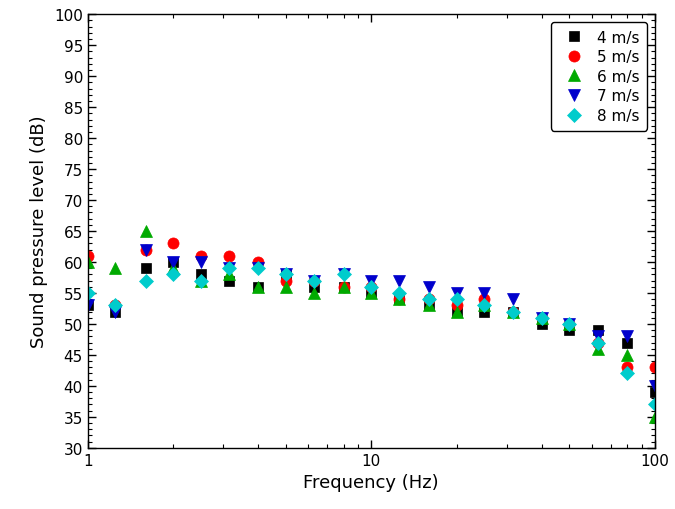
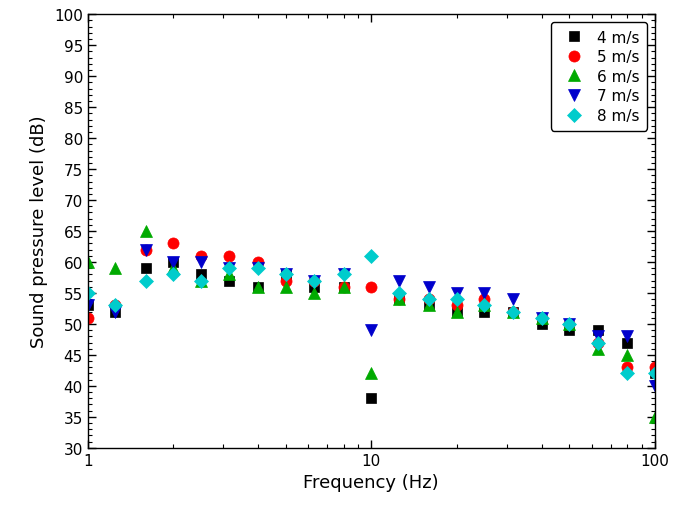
5 m/s/1: 61 -> 51
4 m/s/10: 55 -> 38
6 m/s/10: 55 -> 42
7 m/s/10: 57 -> 49
8 m/s/10: 56 -> 61
4 m/s/100: 39 -> 42
8 m/s/100: 37 -> 42
